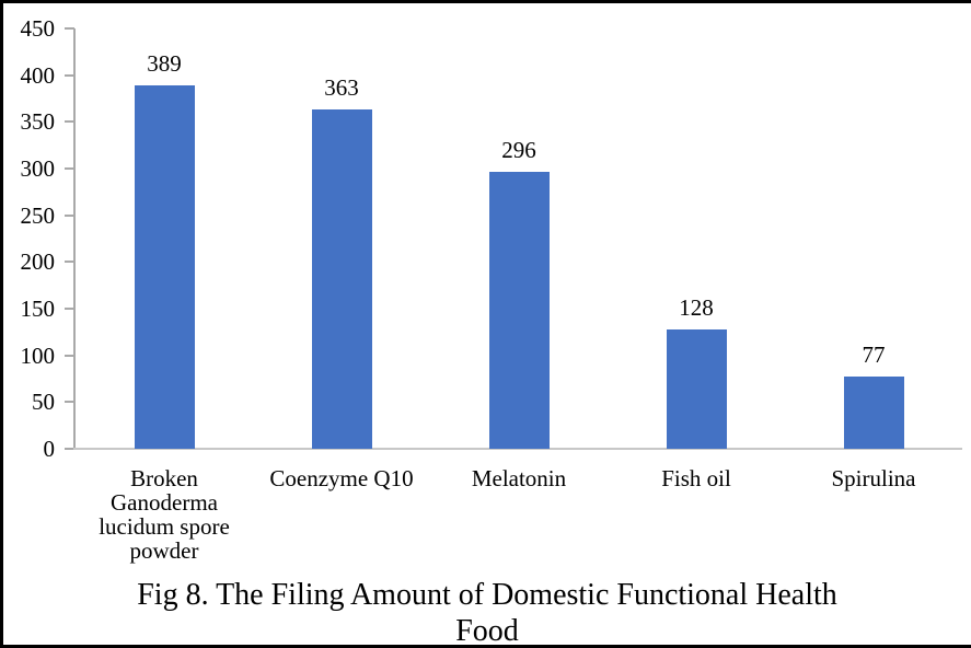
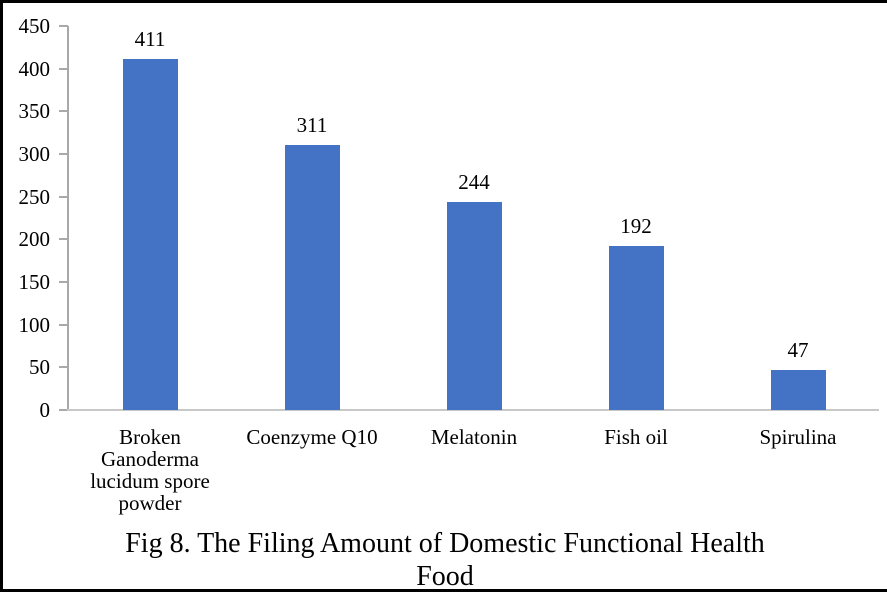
Broken Ganoderma lucidum spore powder: 389 -> 411
Coenzyme Q10: 363 -> 311
Melatonin: 296 -> 244
Fish oil: 128 -> 192
Spirulina: 77 -> 47
